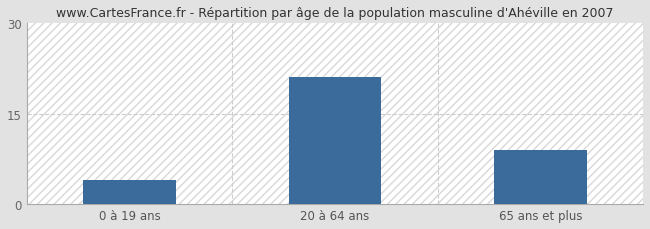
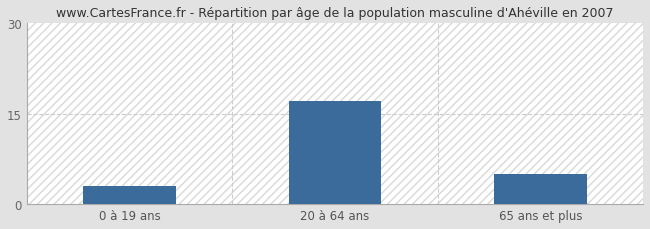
0 à 19 ans: 4 -> 3
20 à 64 ans: 21 -> 17
65 ans et plus: 9 -> 5
